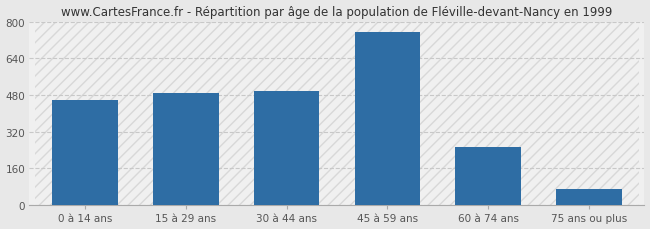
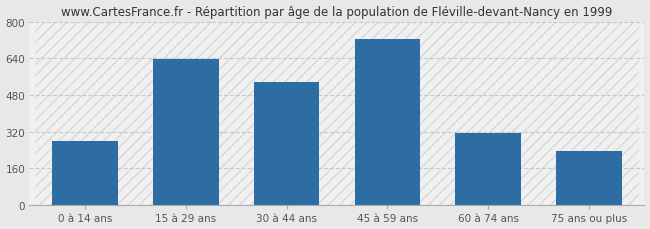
0 à 14 ans: 460 -> 280
15 à 29 ans: 490 -> 635
30 à 44 ans: 497 -> 535
45 à 59 ans: 755 -> 725
60 à 74 ans: 252 -> 315
75 ans ou plus: 72 -> 235
